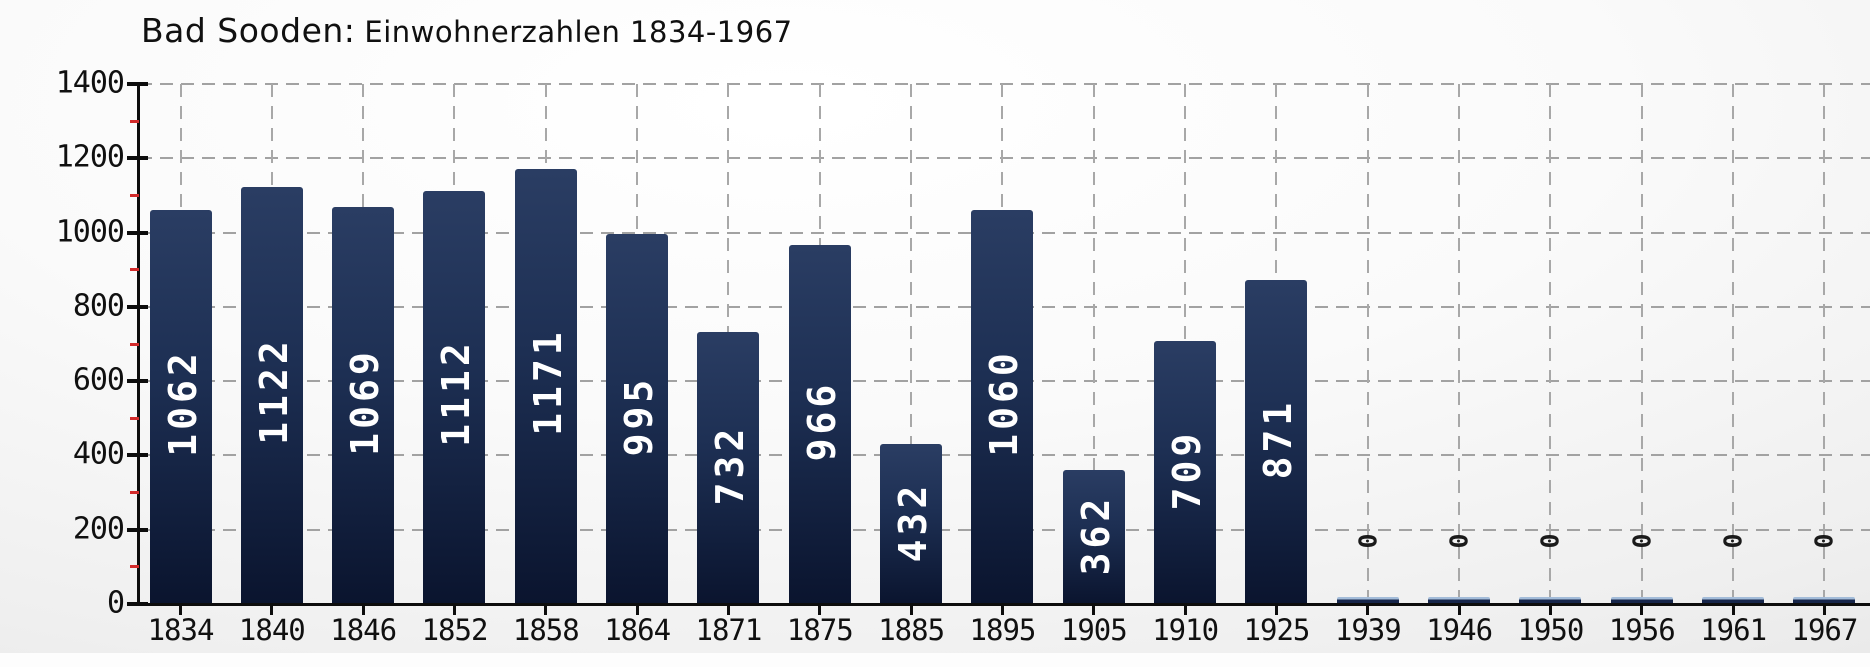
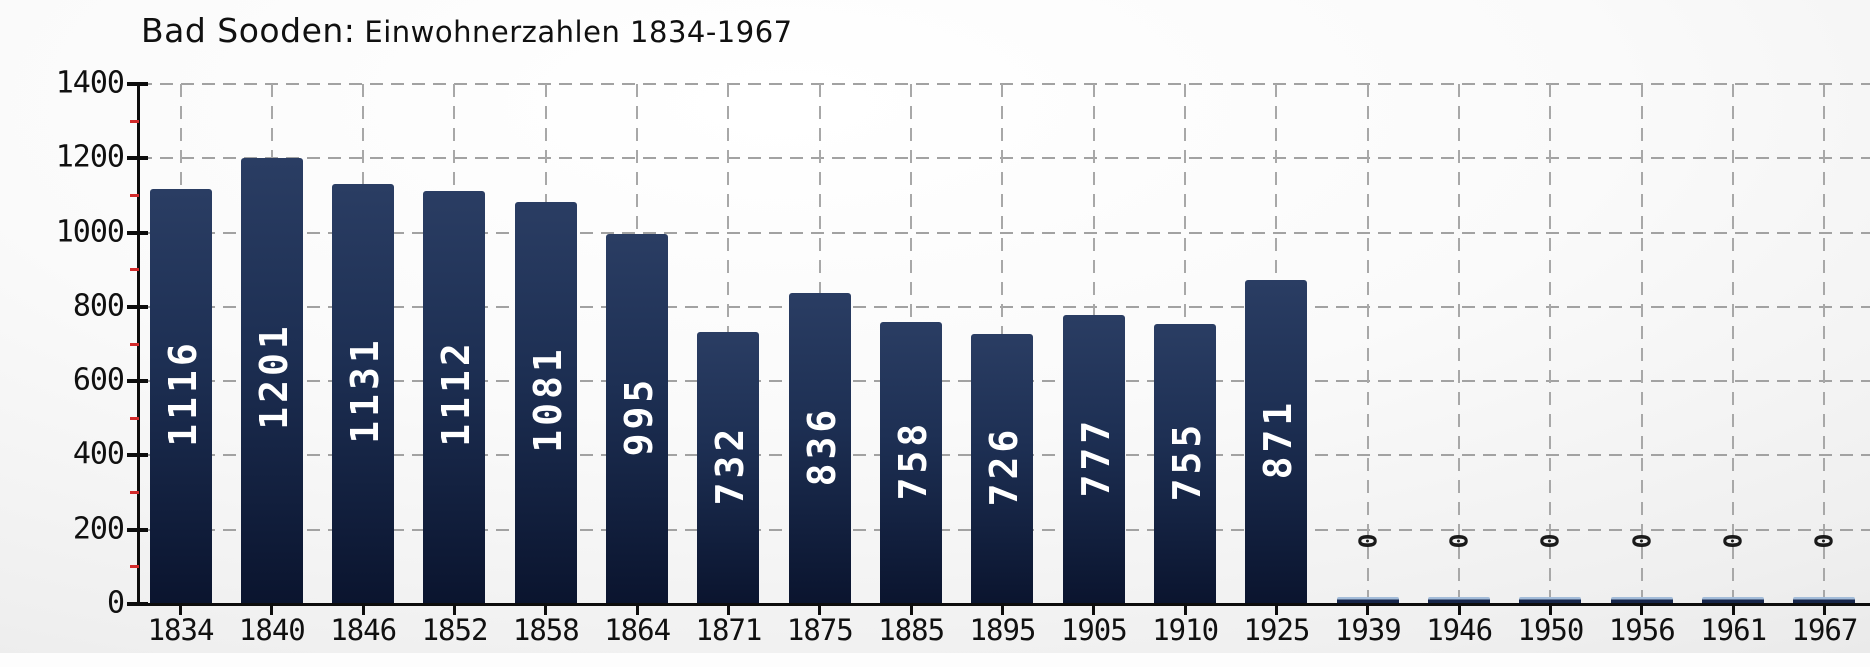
1834: 1062 -> 1116
1840: 1122 -> 1201
1846: 1069 -> 1131
1858: 1171 -> 1081
1875: 966 -> 836
1885: 432 -> 758
1895: 1060 -> 726
1905: 362 -> 777
1910: 709 -> 755
